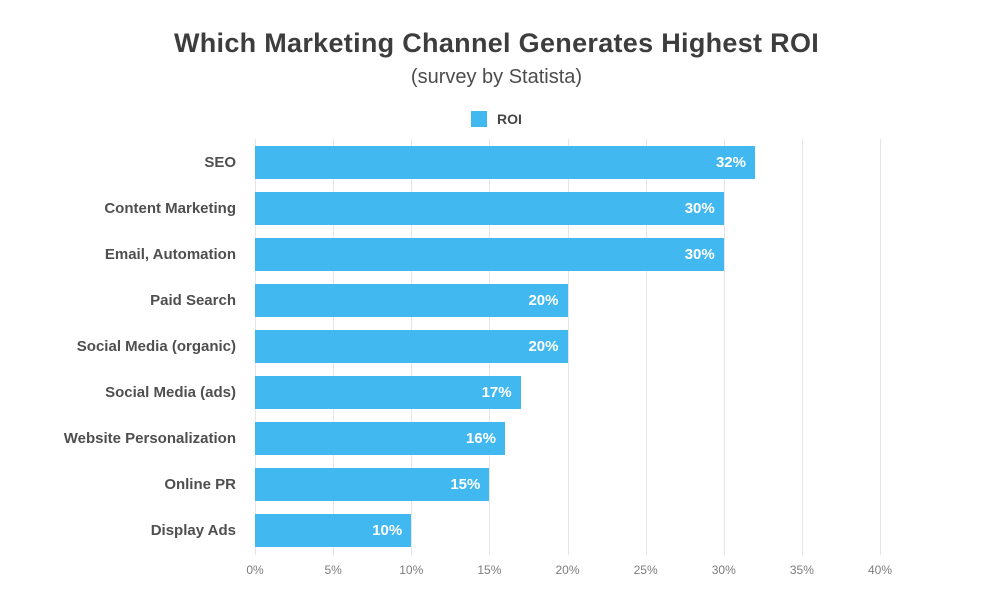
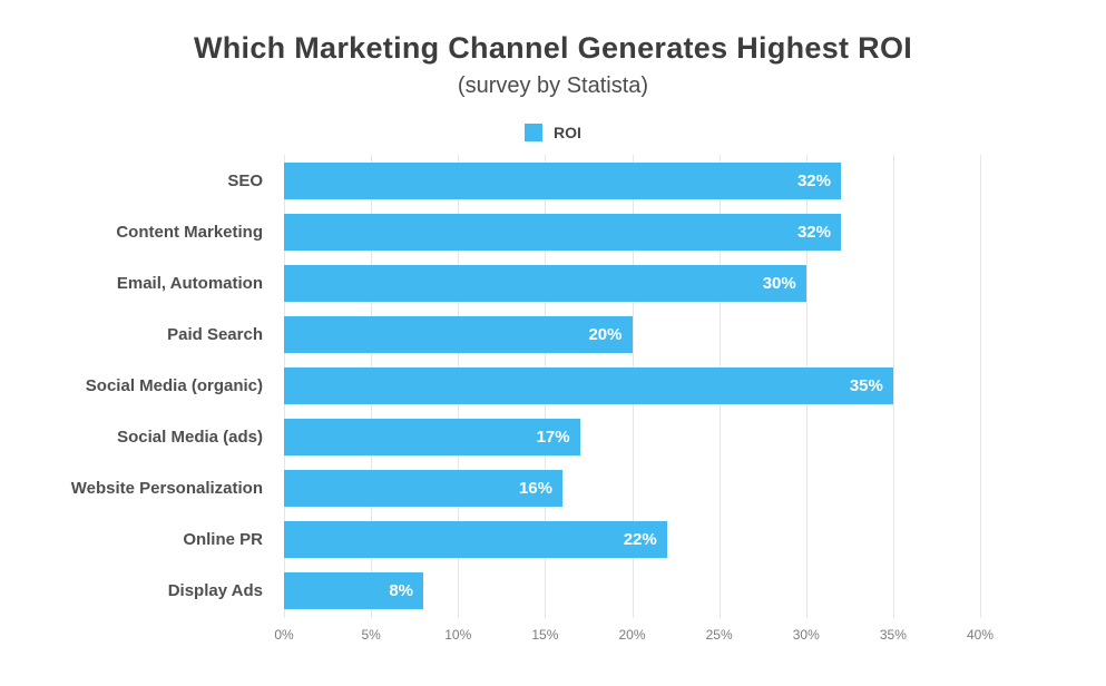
Content Marketing: 30% -> 32%
Social Media (organic): 20% -> 35%
Online PR: 15% -> 22%
Display Ads: 10% -> 8%
